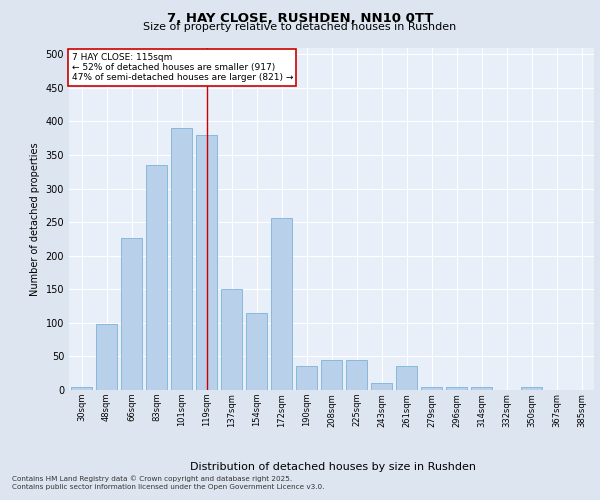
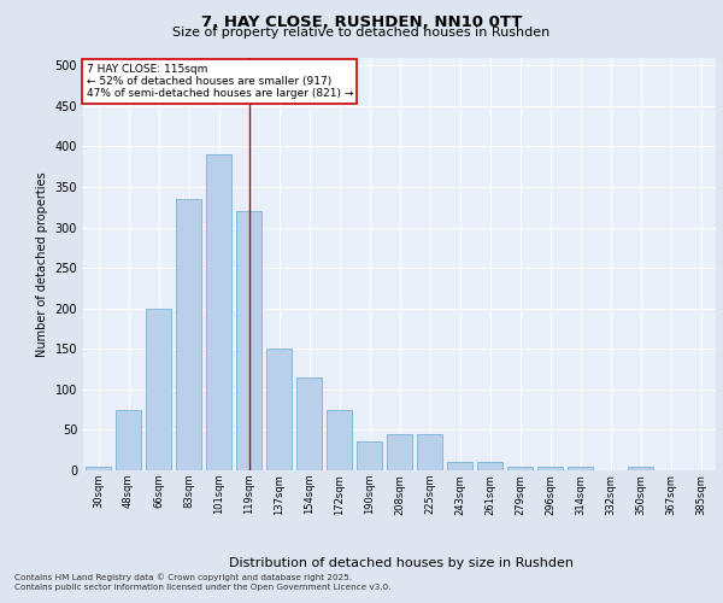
48sqm: 98 -> 75
66sqm: 226 -> 200
119sqm: 380 -> 320
172sqm: 256 -> 75
261sqm: 36 -> 10
